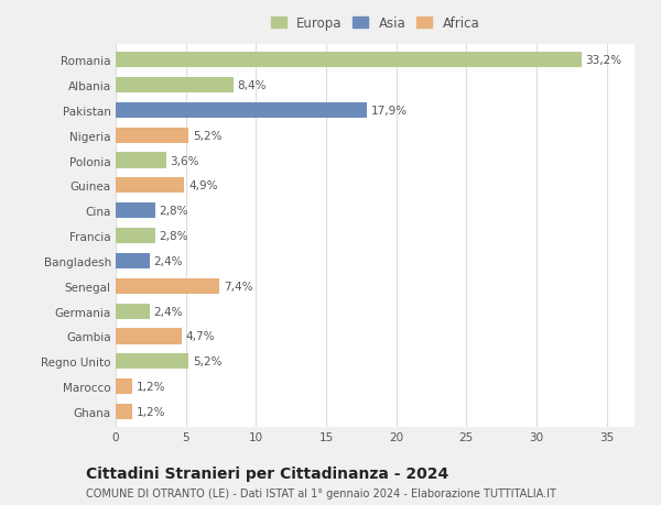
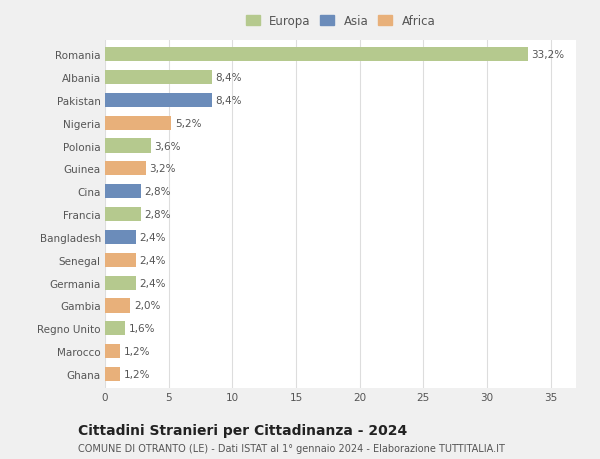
Pakistan: 17,9% -> 8,4%
Guinea: 4,9% -> 3,2%
Senegal: 7,4% -> 2,4%
Gambia: 4,7% -> 2,0%
Regno Unito: 5,2% -> 1,6%
